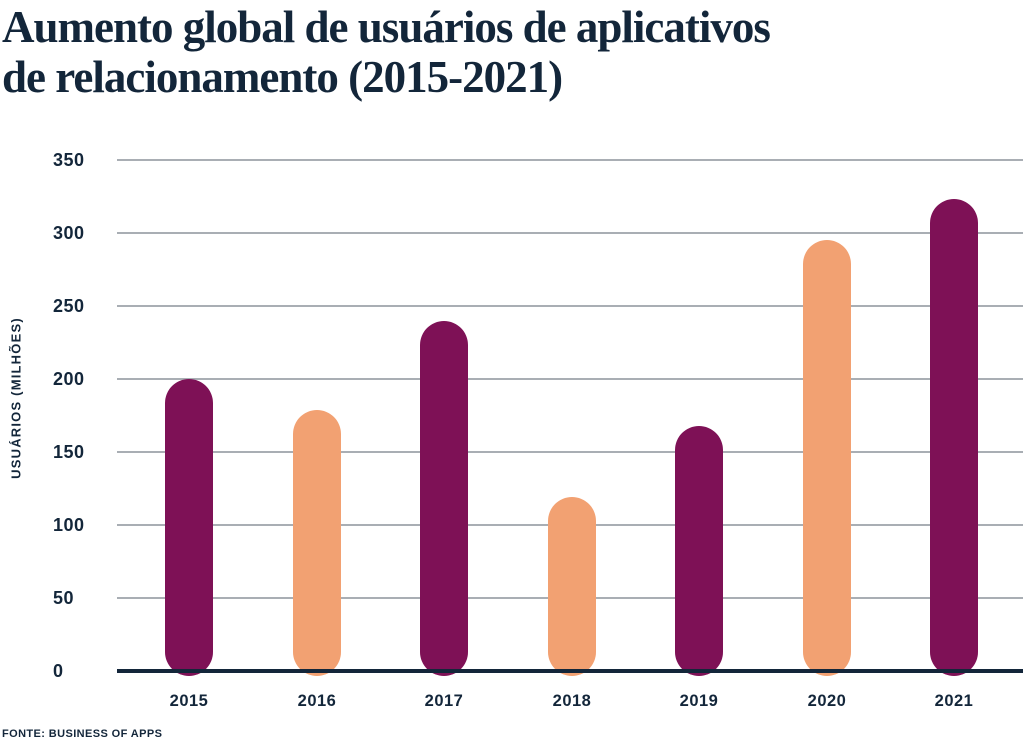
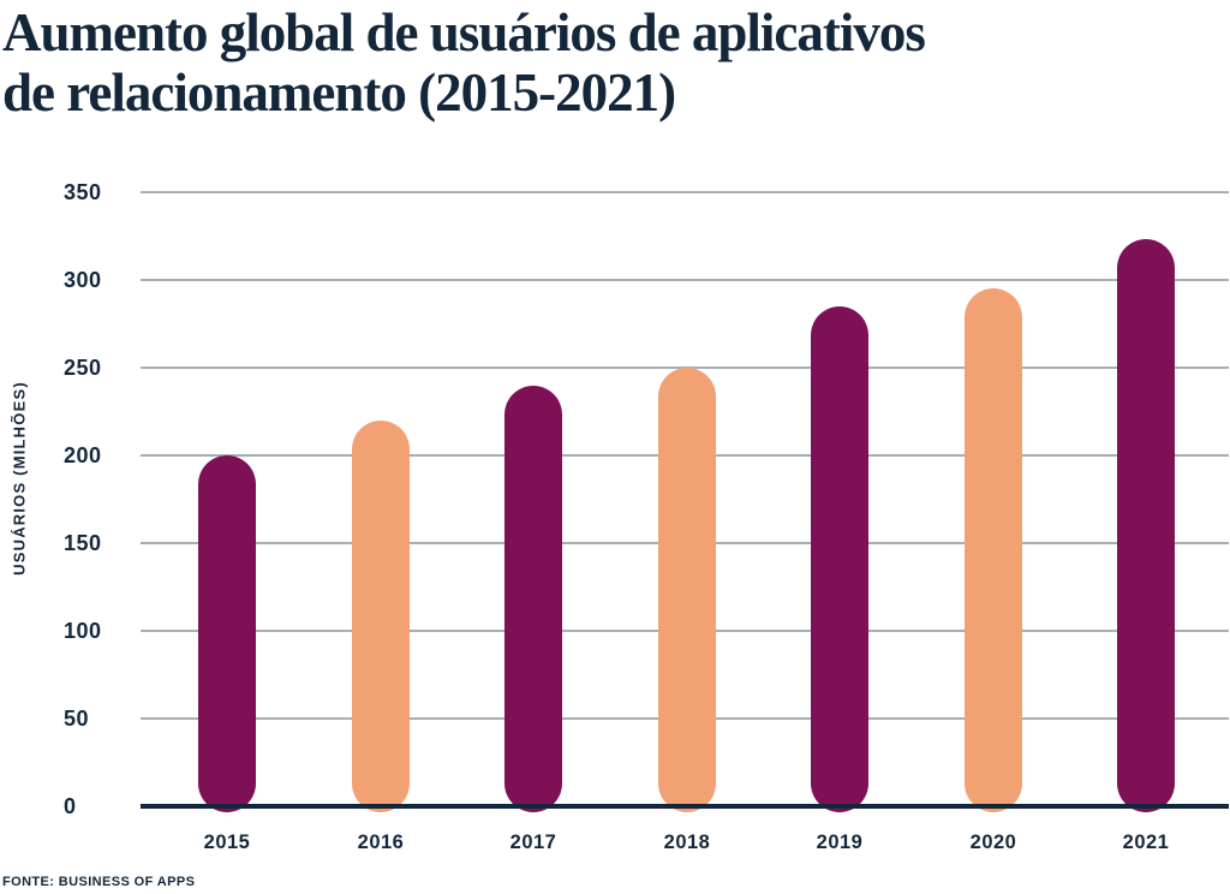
2016: 179 -> 220
2018: 119 -> 250
2019: 168 -> 285
